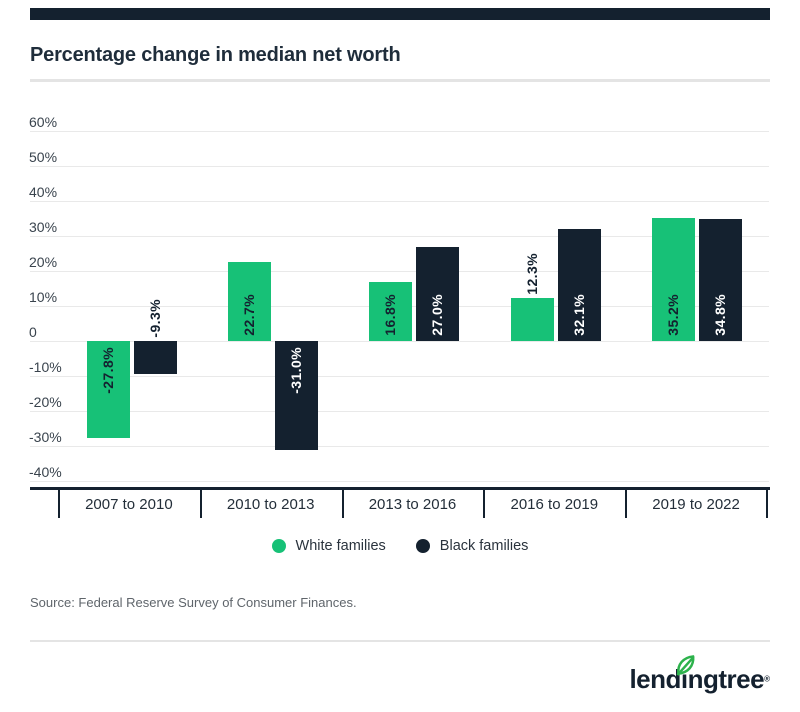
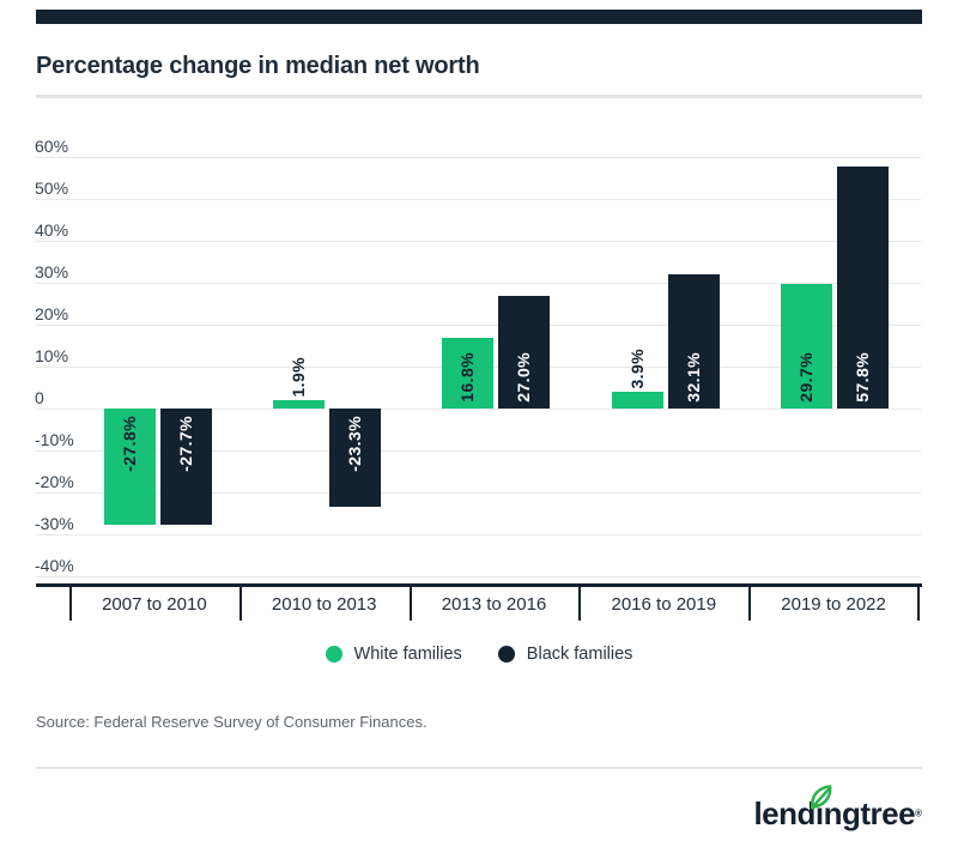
Black families/2007 to 2010: -9.3% -> -27.7%
White families/2010 to 2013: 22.7% -> 1.9%
Black families/2010 to 2013: -31.0% -> -23.3%
White families/2016 to 2019: 12.3% -> 3.9%
White families/2019 to 2022: 35.2% -> 29.7%
Black families/2019 to 2022: 34.8% -> 57.8%
